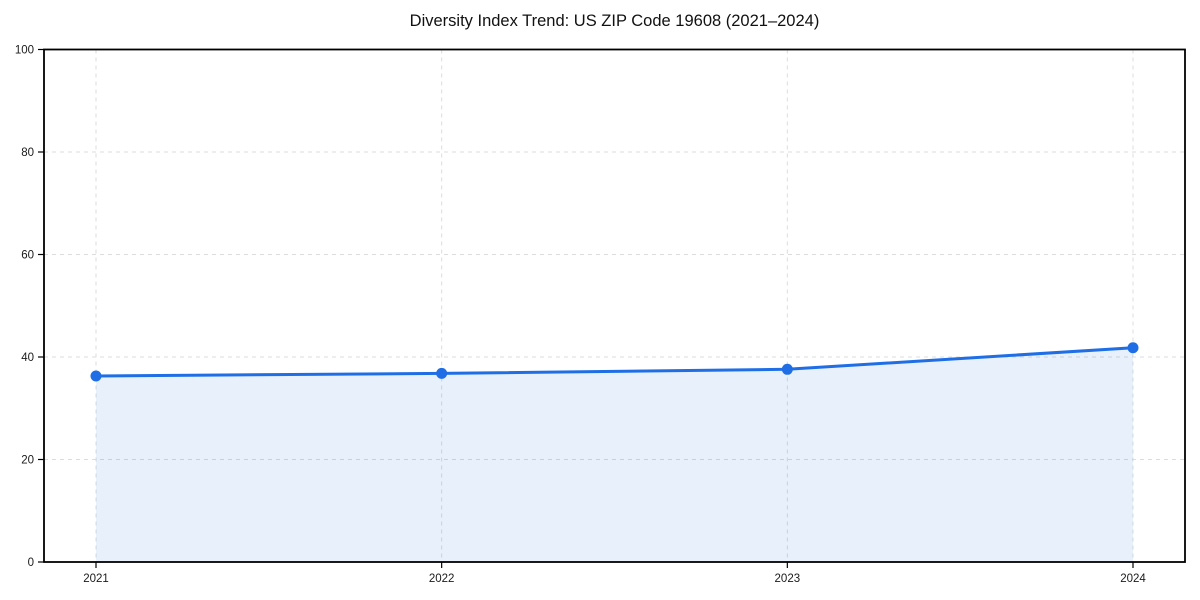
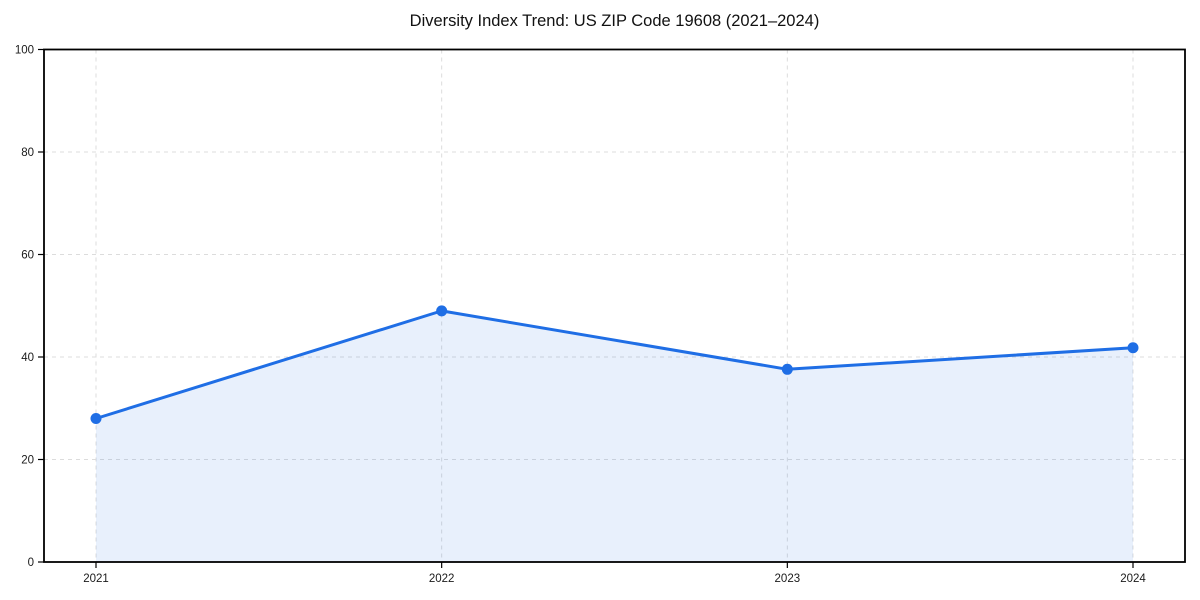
2021: 36 -> 28
2022: 37 -> 49
